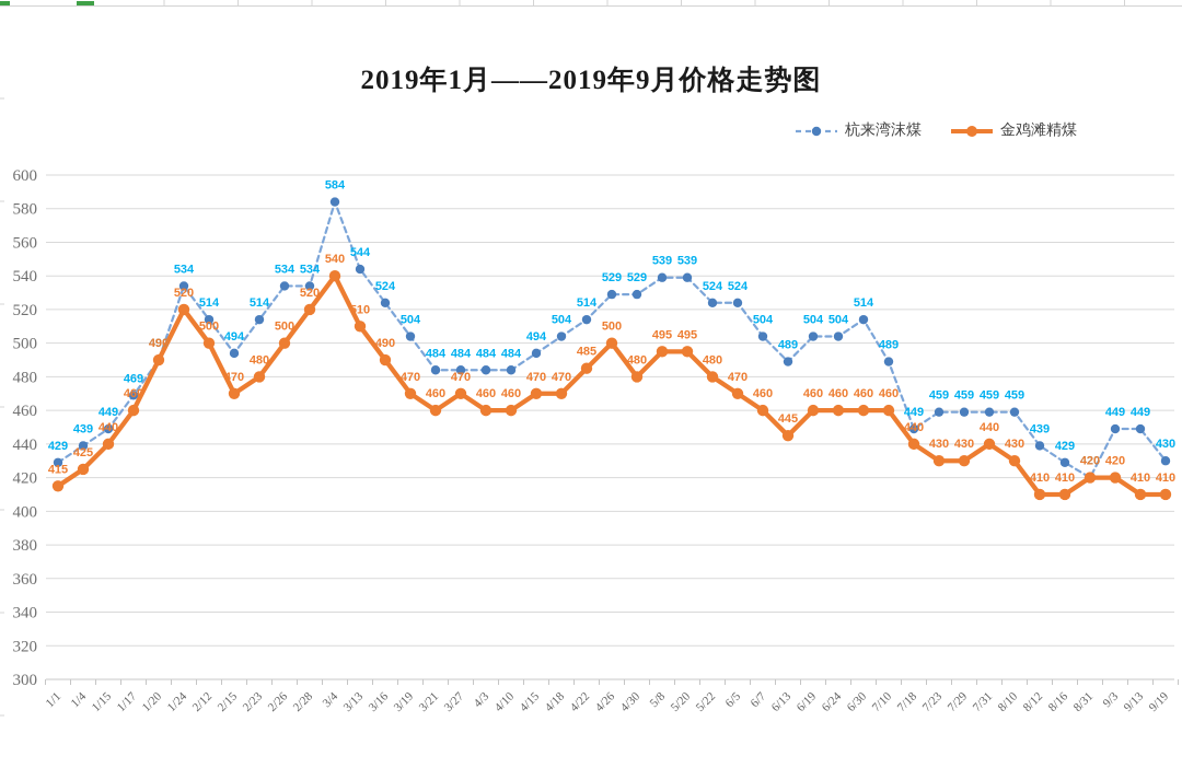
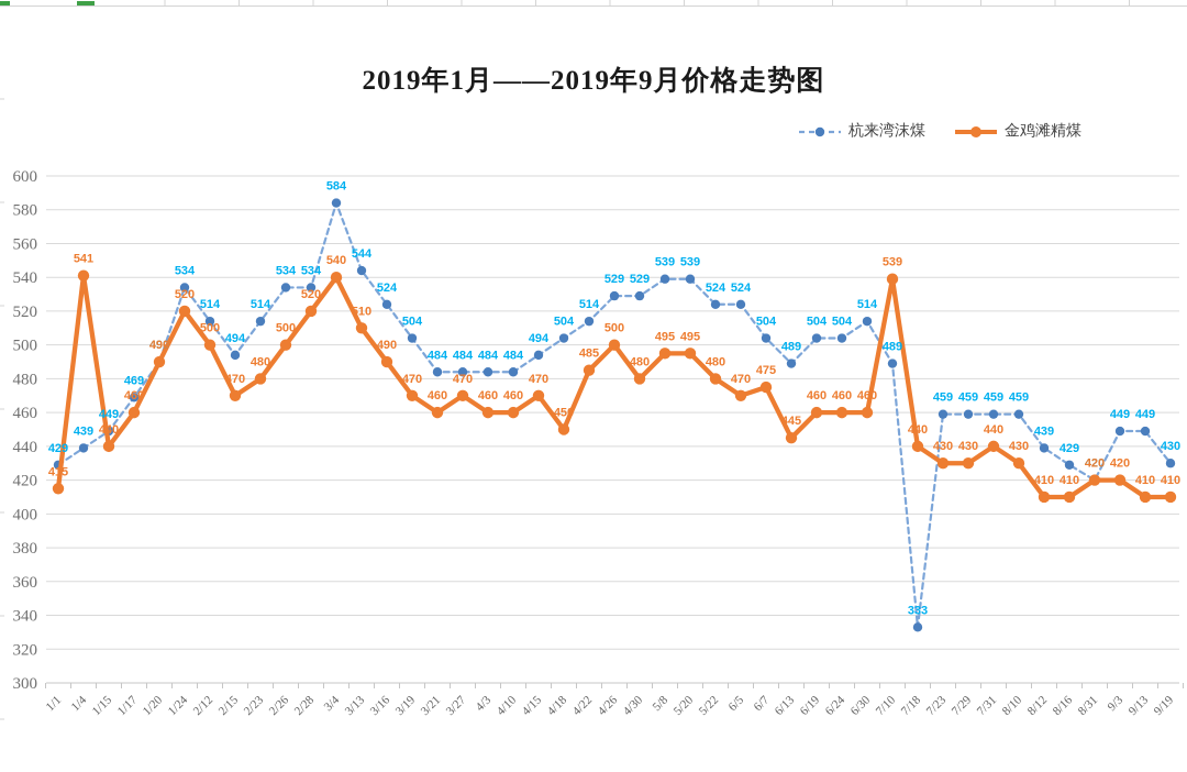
金鸡滩精煤/1/4: 425 -> 541
金鸡滩精煤/4/18: 470 -> 450
金鸡滩精煤/6/7: 460 -> 475
金鸡滩精煤/7/10: 460 -> 539
杭来湾沫煤/7/18: 449 -> 333
